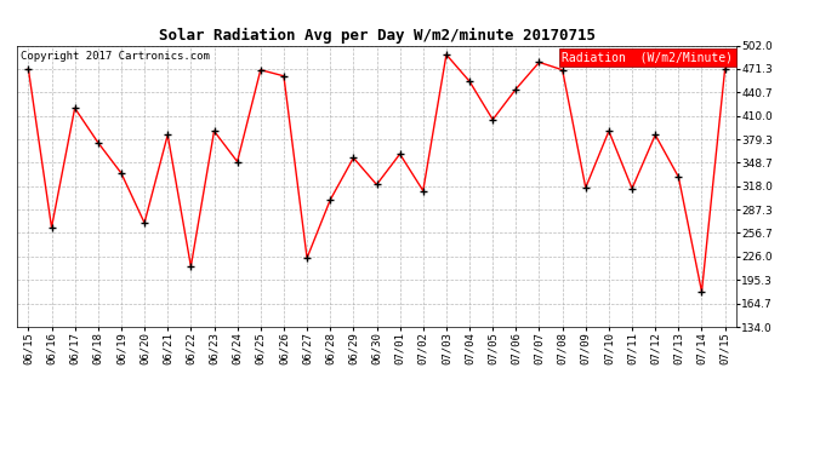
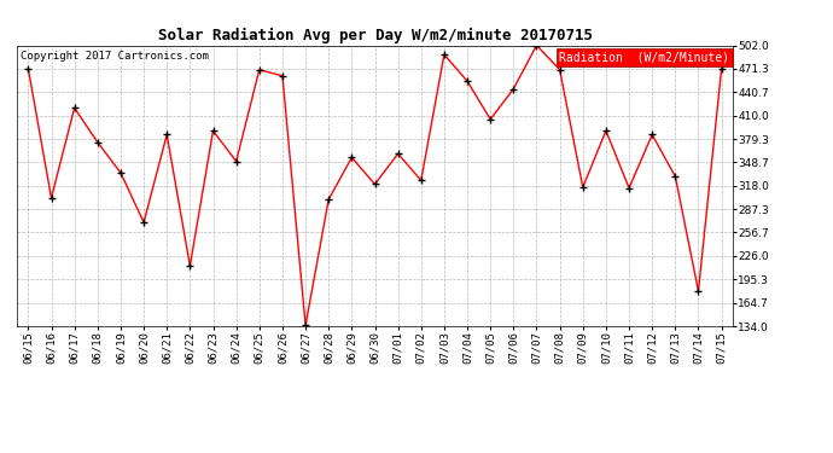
06/16: 264 -> 302
06/27: 224 -> 135
07/02: 312 -> 325
07/07: 480 -> 502
